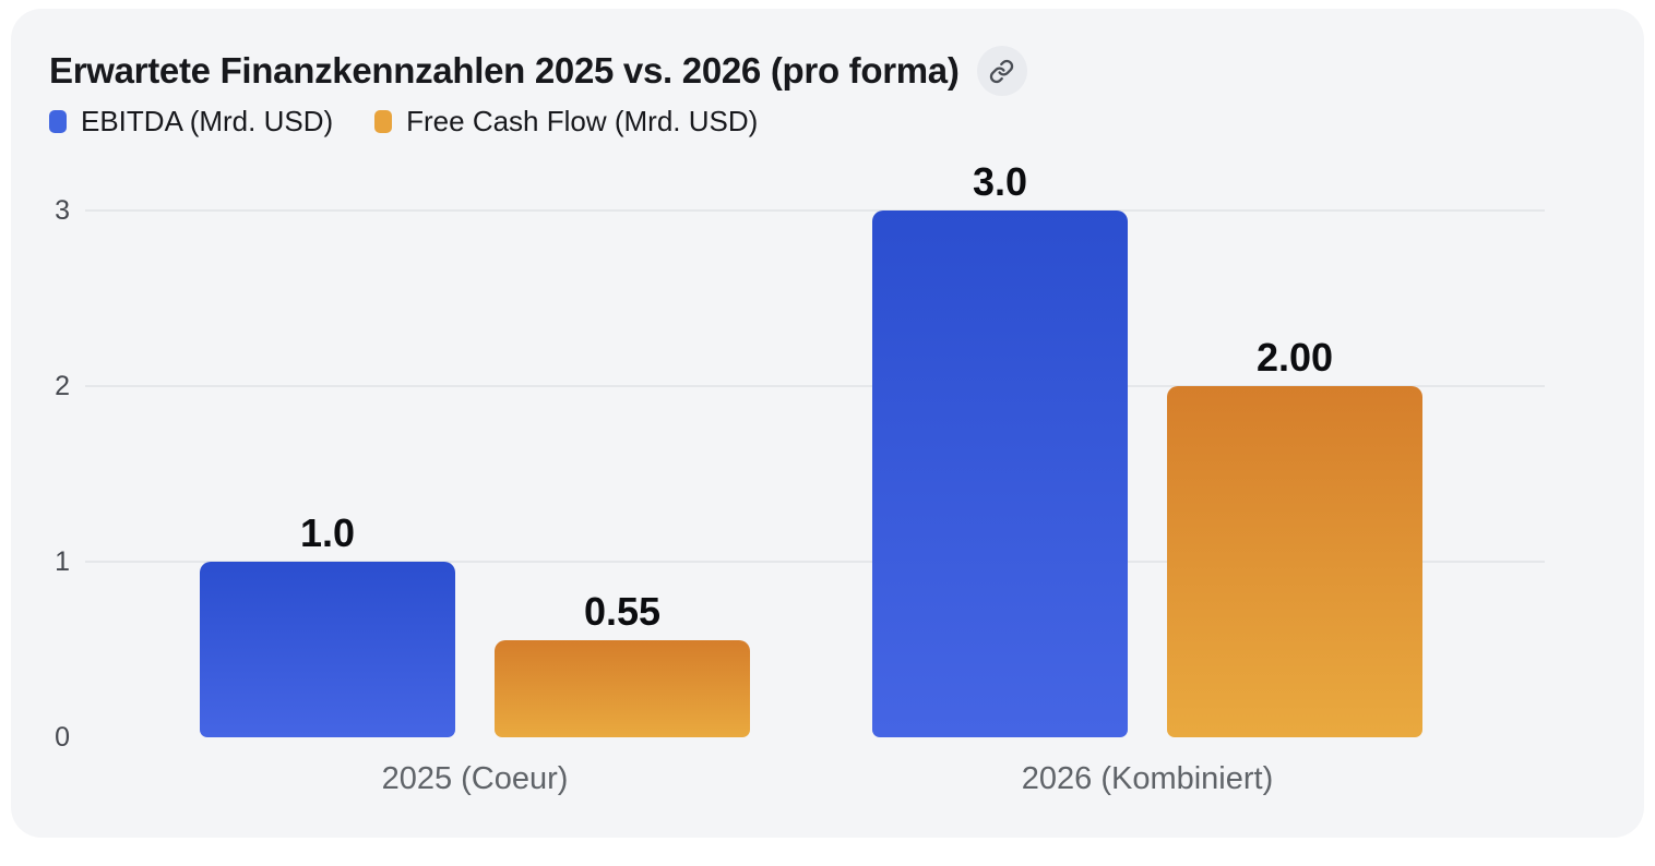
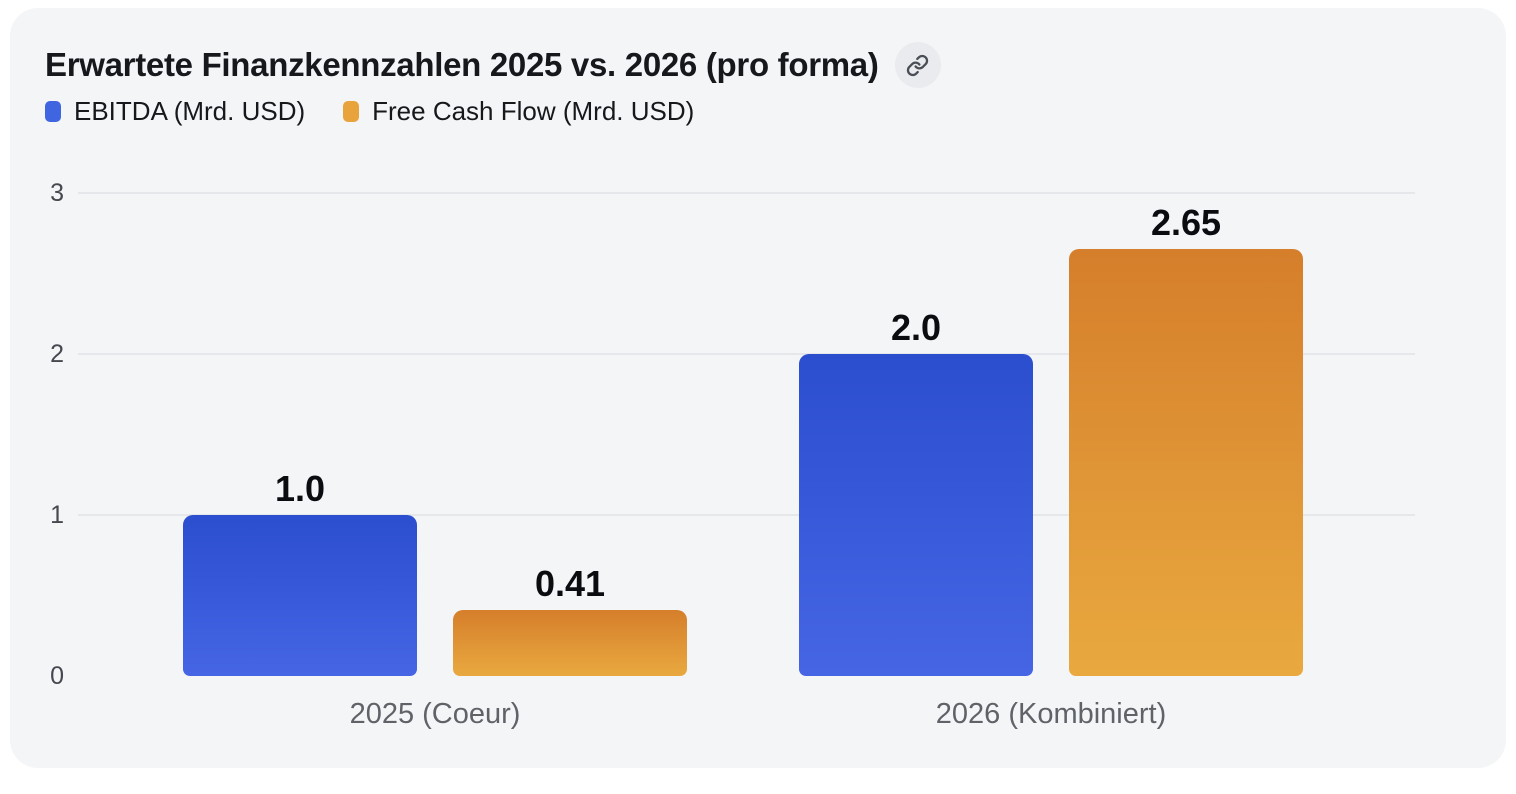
Free Cash Flow (Mrd. USD)/2025 (Coeur): 0.55 -> 0.41
EBITDA (Mrd. USD)/2026 (Kombiniert): 3.0 -> 2.0
Free Cash Flow (Mrd. USD)/2026 (Kombiniert): 2.00 -> 2.65
